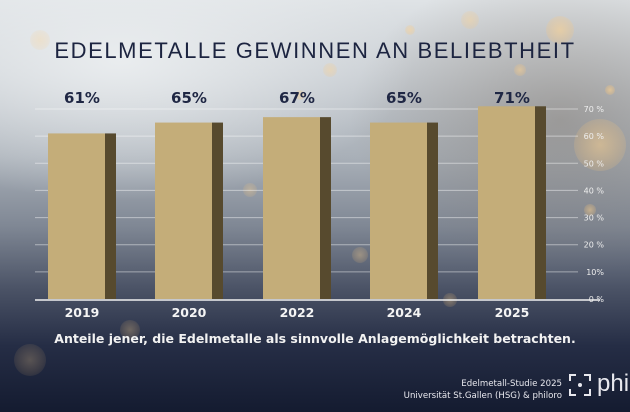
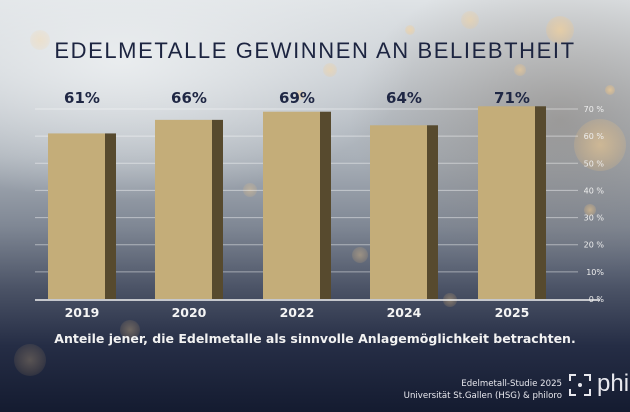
2020: 65% -> 66%
2022: 67% -> 69%
2024: 65% -> 64%
